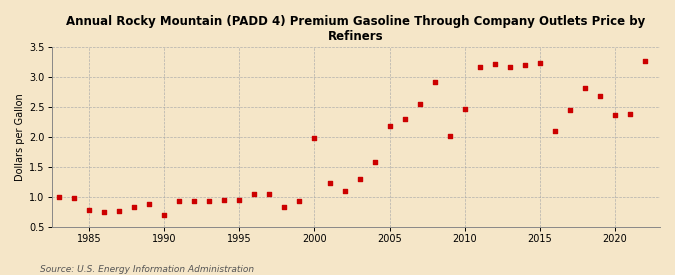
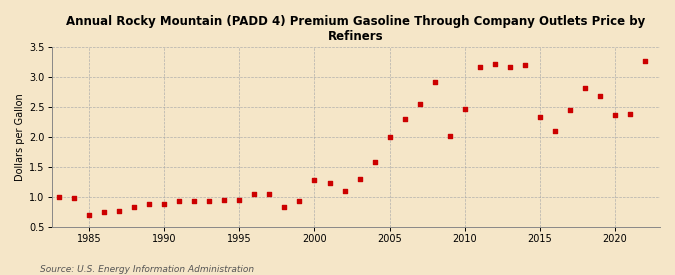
1985: 0.78 -> 0.69
1990: 0.70 -> 0.87
2000: 1.98 -> 1.28
2005: 2.18 -> 2.00
2015: 3.24 -> 2.33
